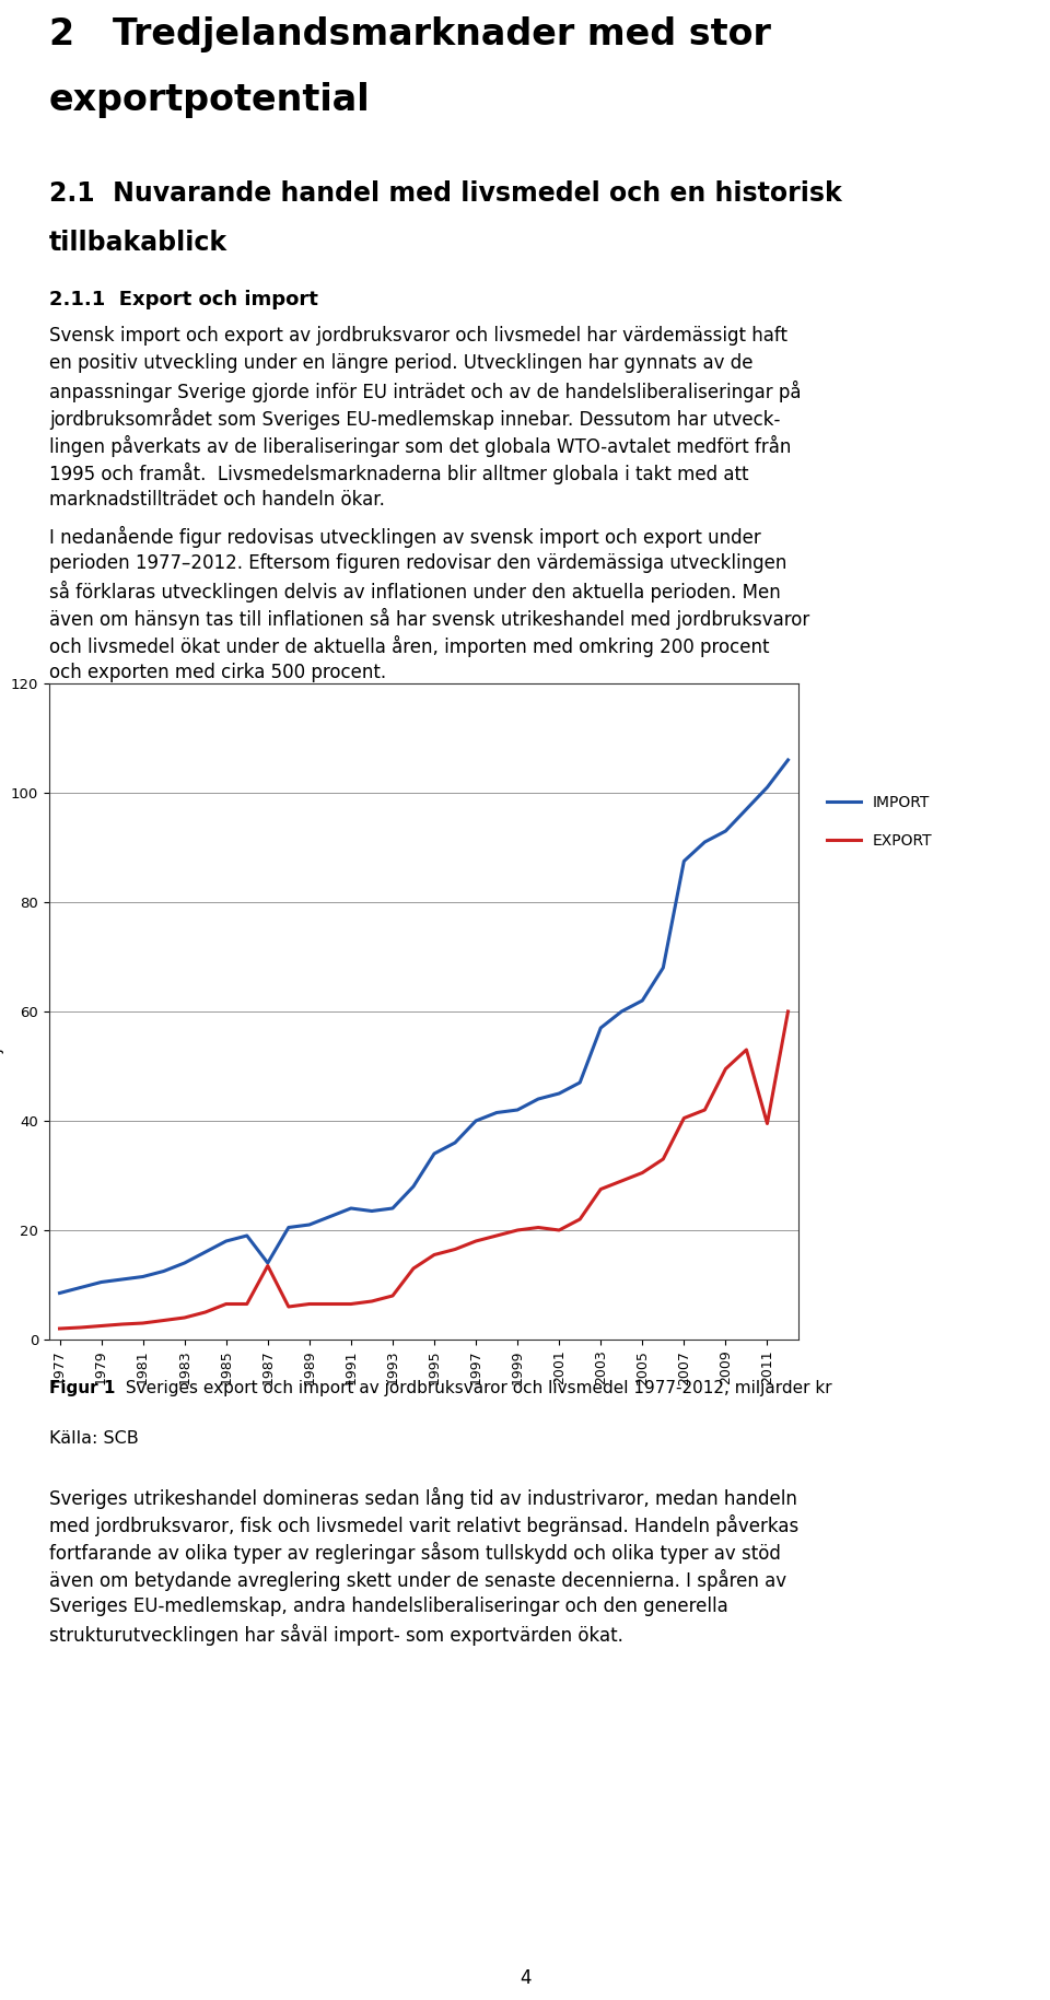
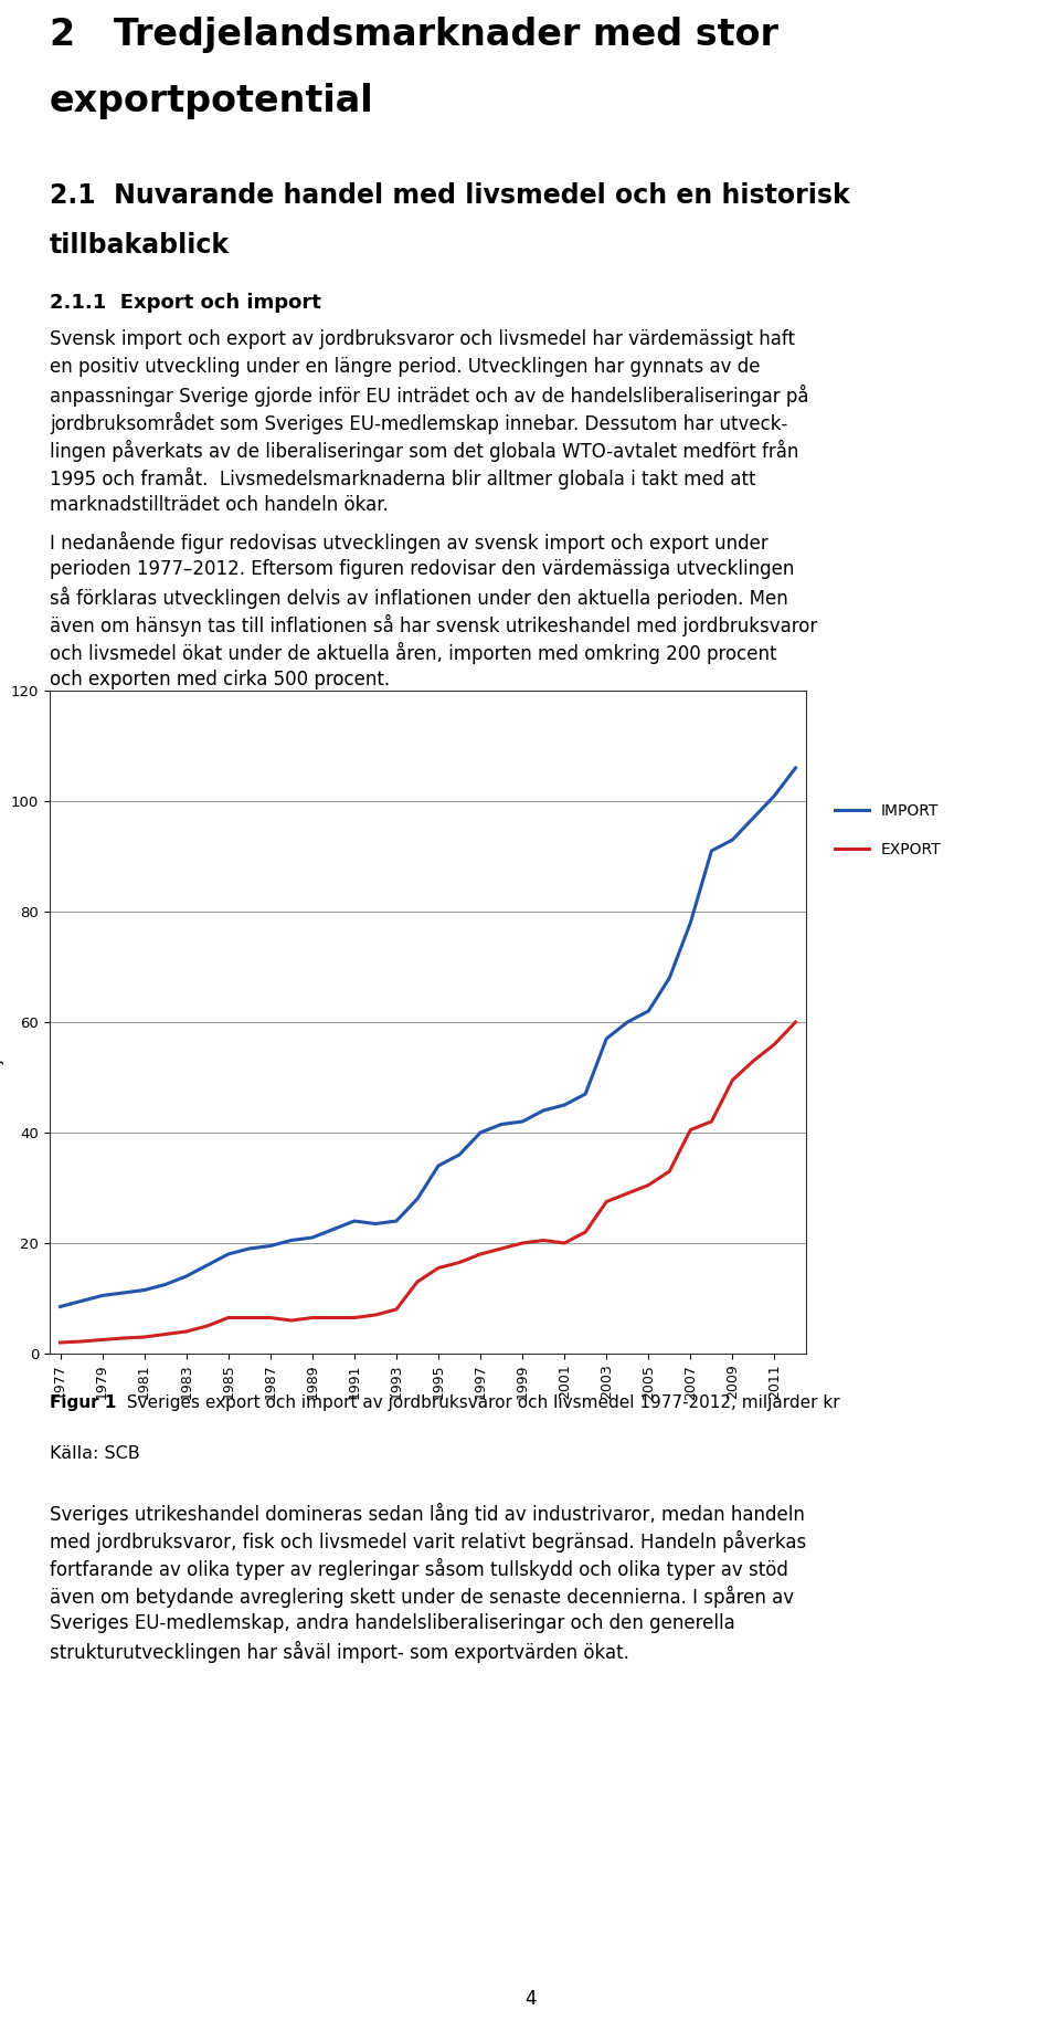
IMPORT/1987: 14.0 -> 19.5
EXPORT/1987: 13.5 -> 6.5
IMPORT/2007: 87.5 -> 78.0
EXPORT/2011: 39.5 -> 56.0
